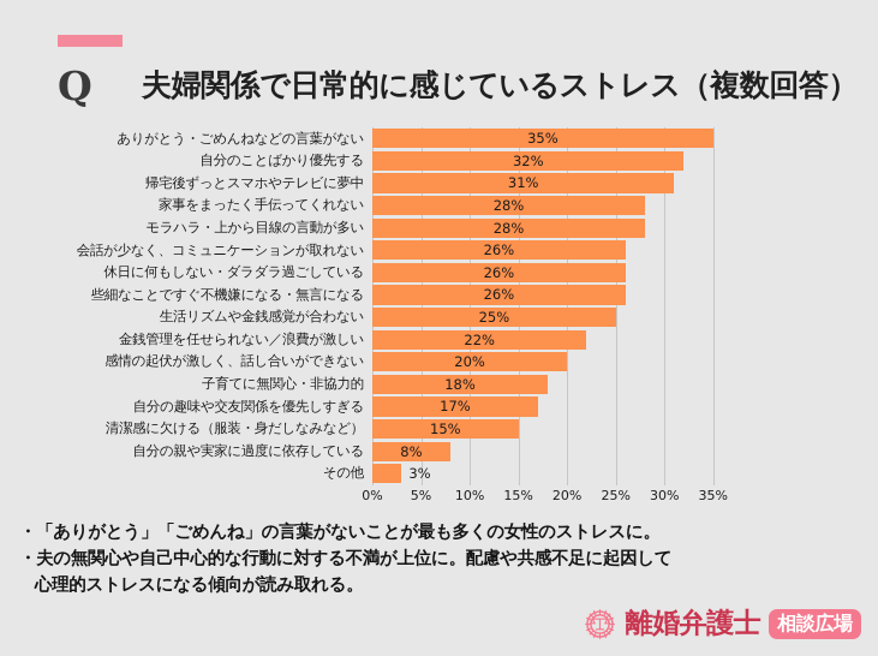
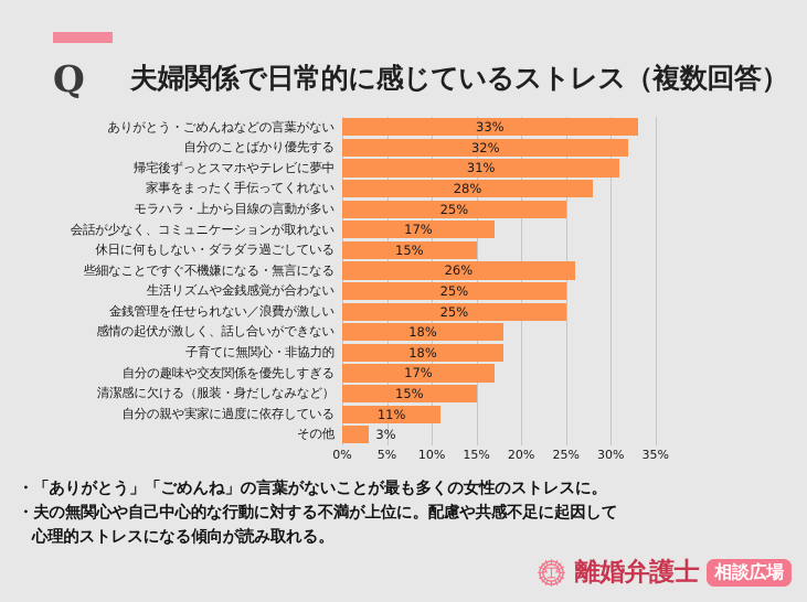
ありがとう・ごめんねなどの言葉がない: 35% -> 33%
モラハラ・上から目線の言動が多い: 28% -> 25%
会話が少なく、コミュニケーションが取れない: 26% -> 17%
休日に何もしない・ダラダラ過ごしている: 26% -> 15%
金銭管理を任せられない／浪費が激しい: 22% -> 25%
感情の起伏が激しく、話し合いができない: 20% -> 18%
自分の親や実家に過度に依存している: 8% -> 11%
